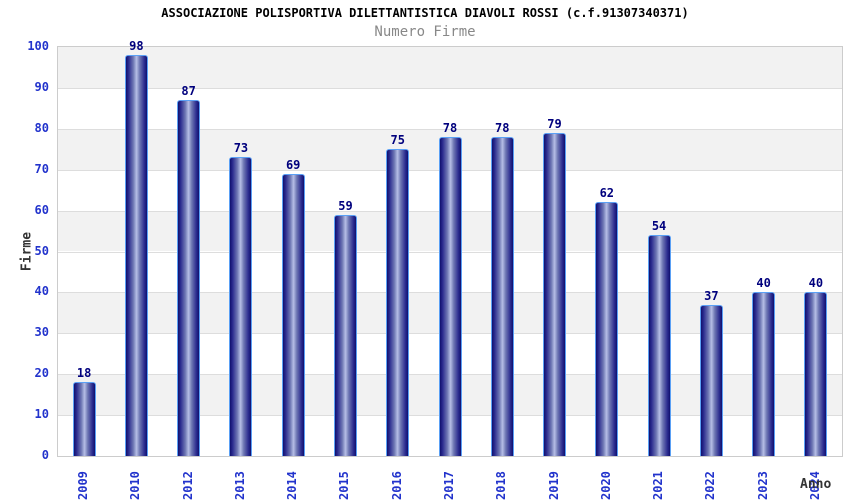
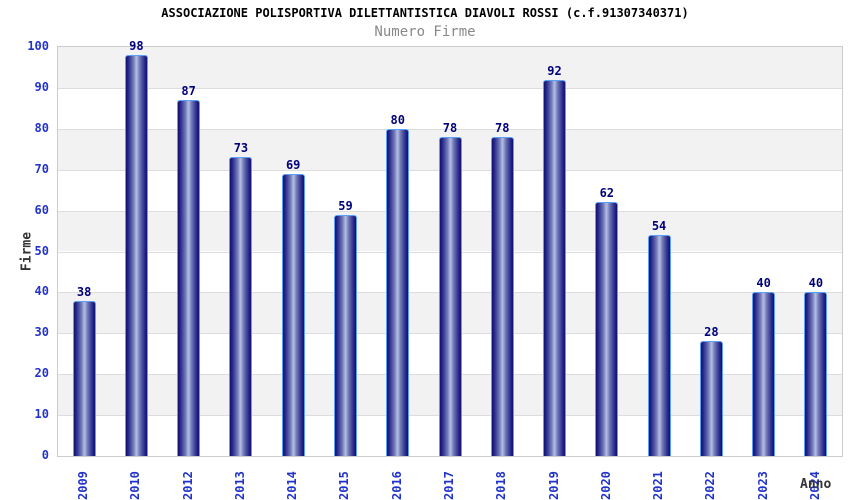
2009: 18 -> 38
2016: 75 -> 80
2019: 79 -> 92
2022: 37 -> 28
